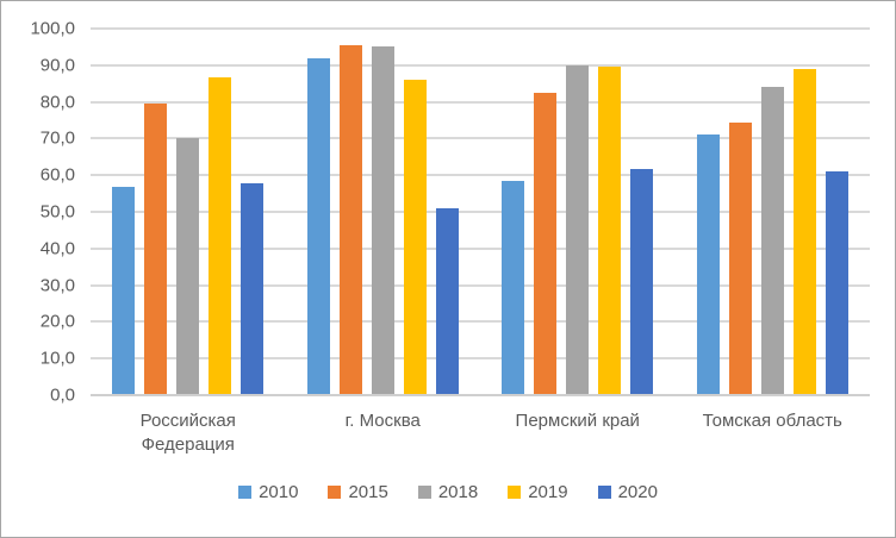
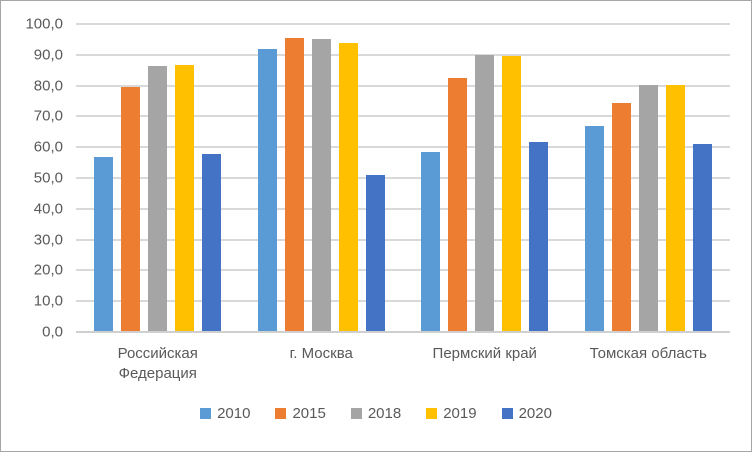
2018/Российская Федерация: 70 -> 86
2019/г. Москва: 86 -> 94
2010/Томская область: 71 -> 67
2018/Томская область: 84 -> 80
2019/Томская область: 89 -> 80
